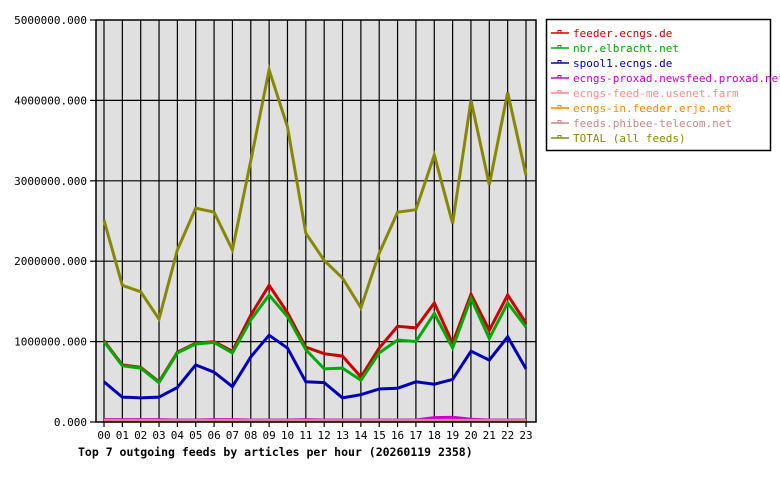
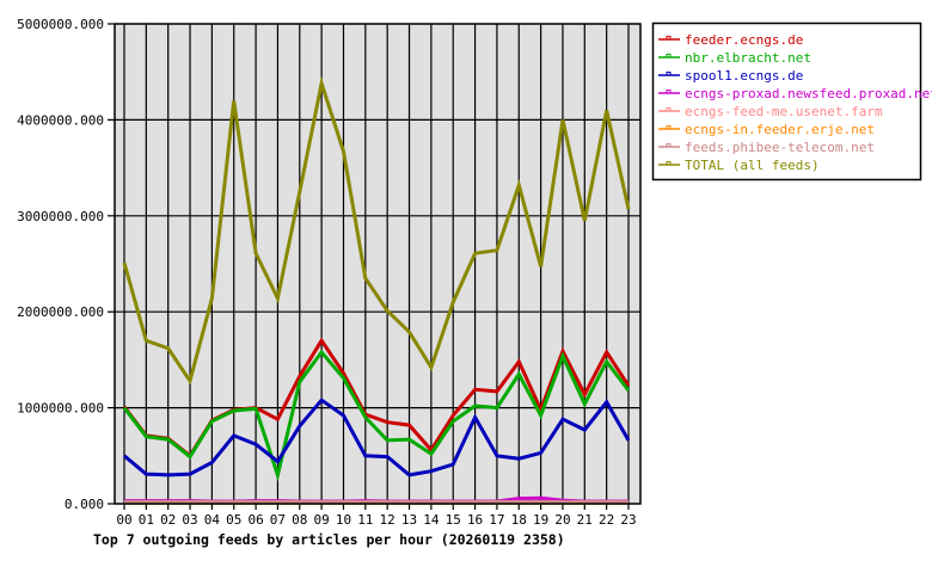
TOTAL (all feeds)/05: 2700000 -> 4200000
nbr.elbracht.net/07: 900000 -> 300000
spool1.ecngs.de/16: 400000 -> 900000
